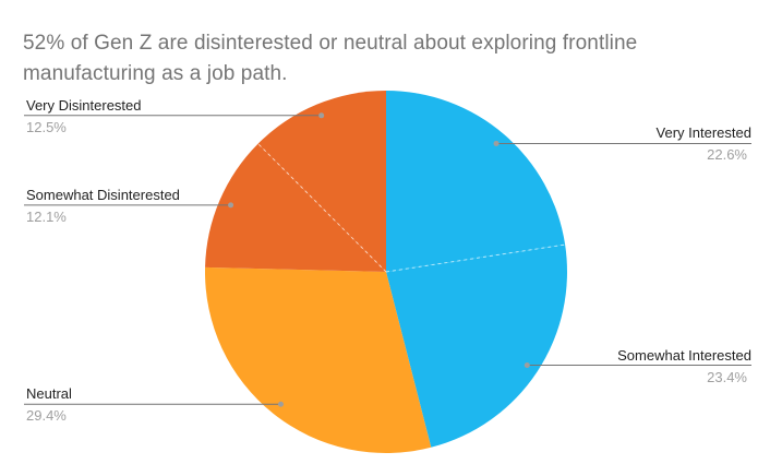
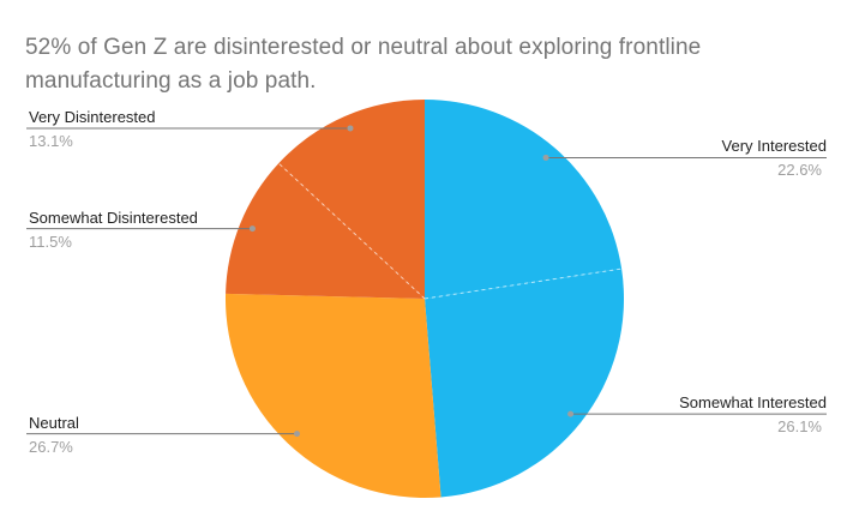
Somewhat Interested: 23.4% -> 26.1%
Neutral: 29.4% -> 26.7%
Somewhat Disinterested: 12.1% -> 11.5%
Very Disinterested: 12.5% -> 13.1%
